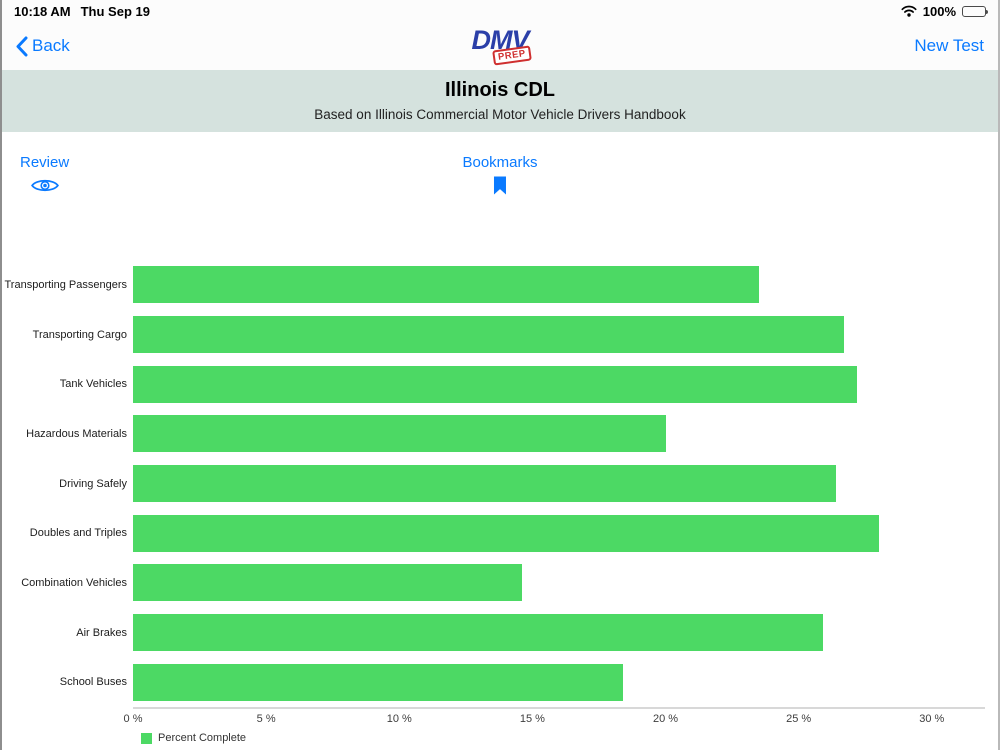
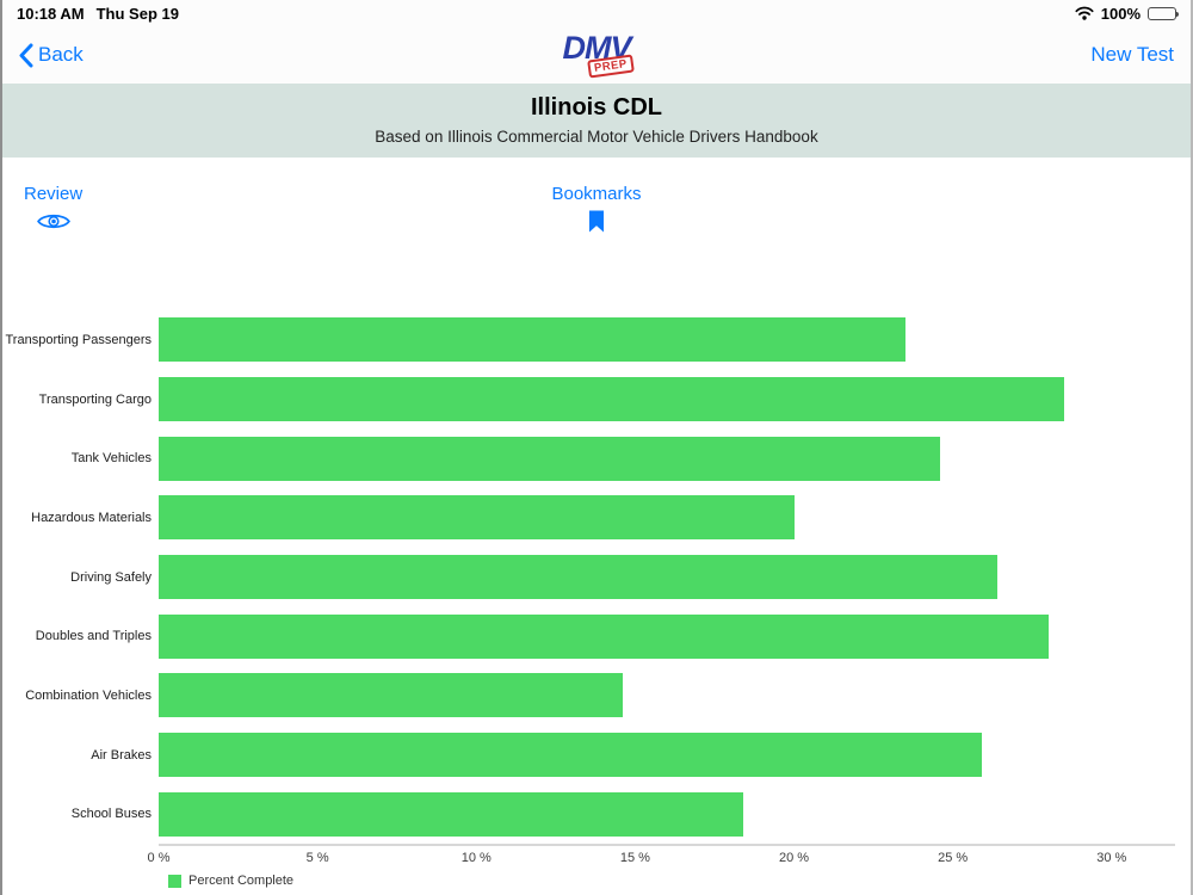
Transporting Cargo: 26.7% -> 28.5%
Tank Vehicles: 27.2% -> 24.6%
